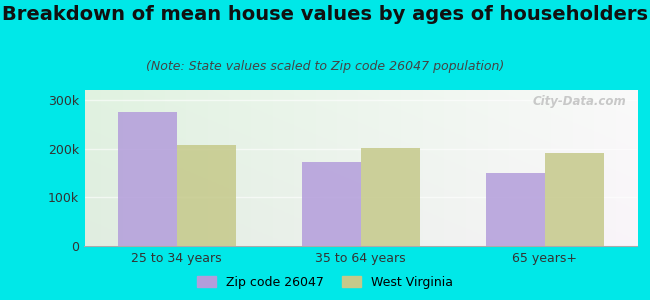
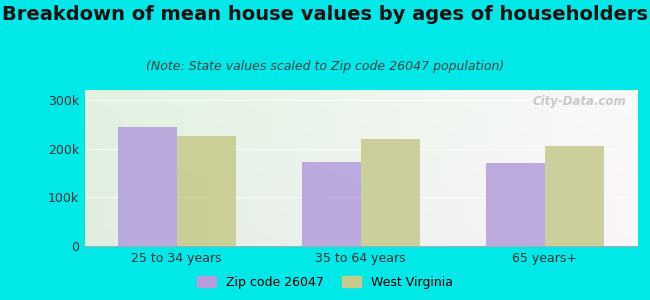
Zip code 26047/25 to 34 years: 275k -> 245k
West Virginia/25 to 34 years: 207k -> 225k
West Virginia/35 to 64 years: 202k -> 220k
Zip code 26047/65 years+: 150k -> 170k
West Virginia/65 years+: 190k -> 205k
